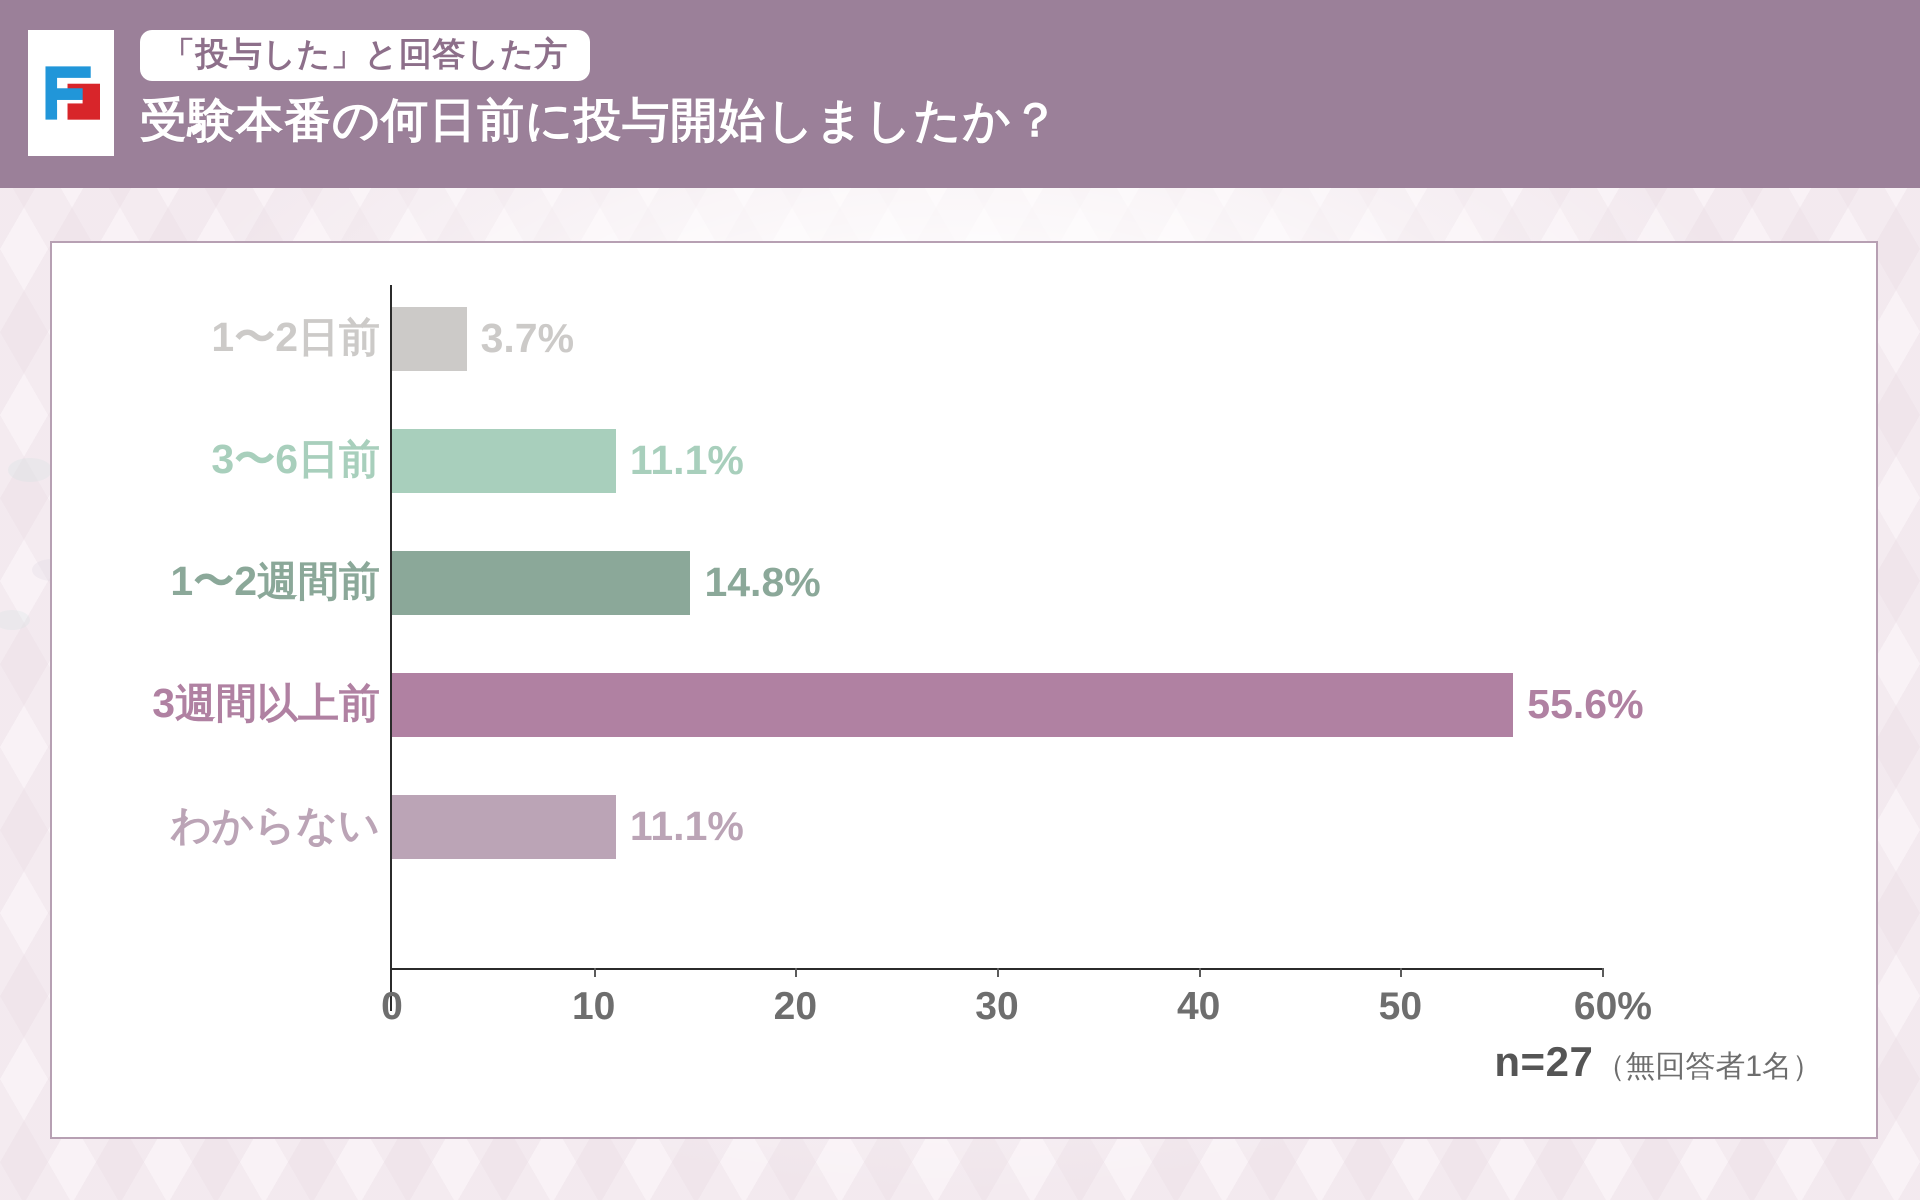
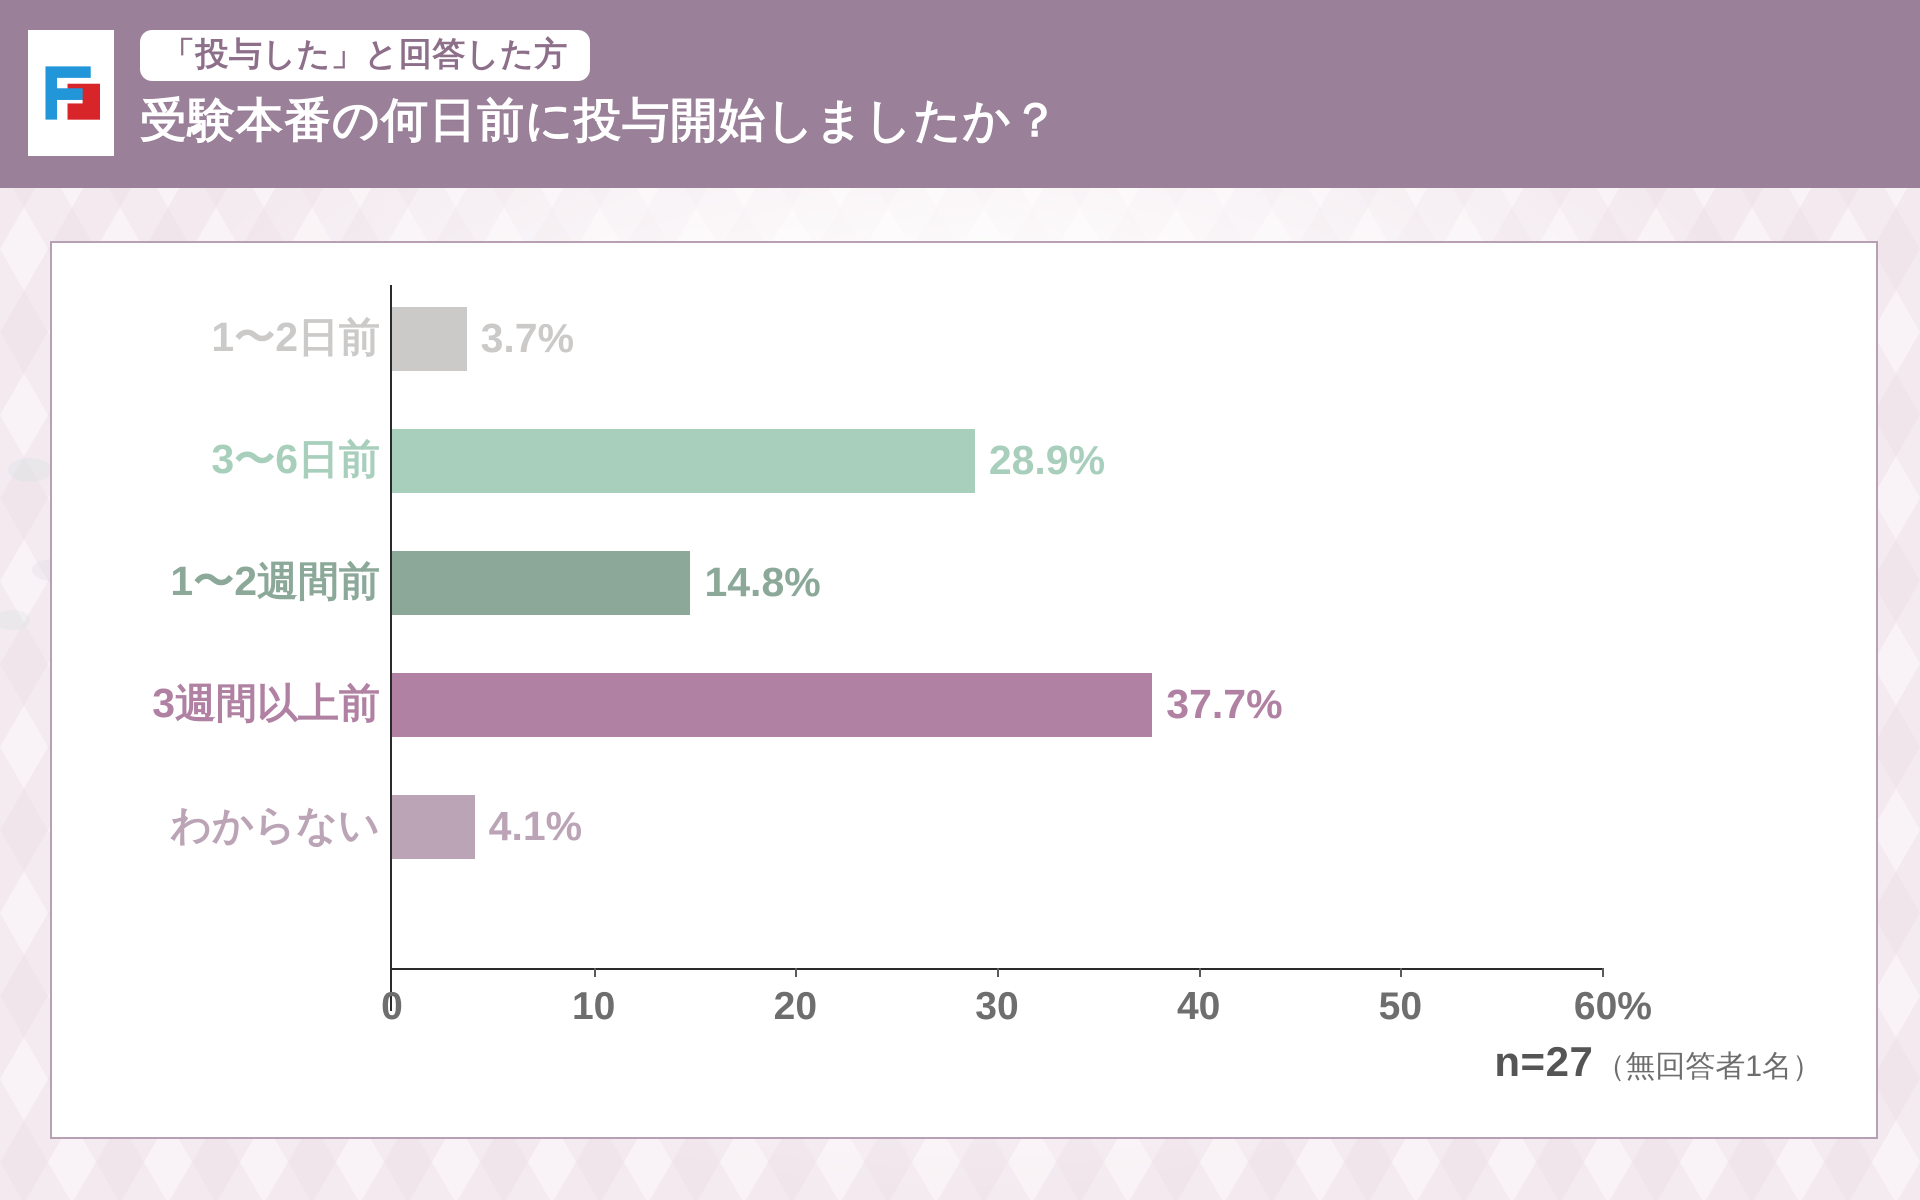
3〜6日前: 11.1% -> 28.9%
3週間以上前: 55.6% -> 37.7%
わからない: 11.1% -> 4.1%
